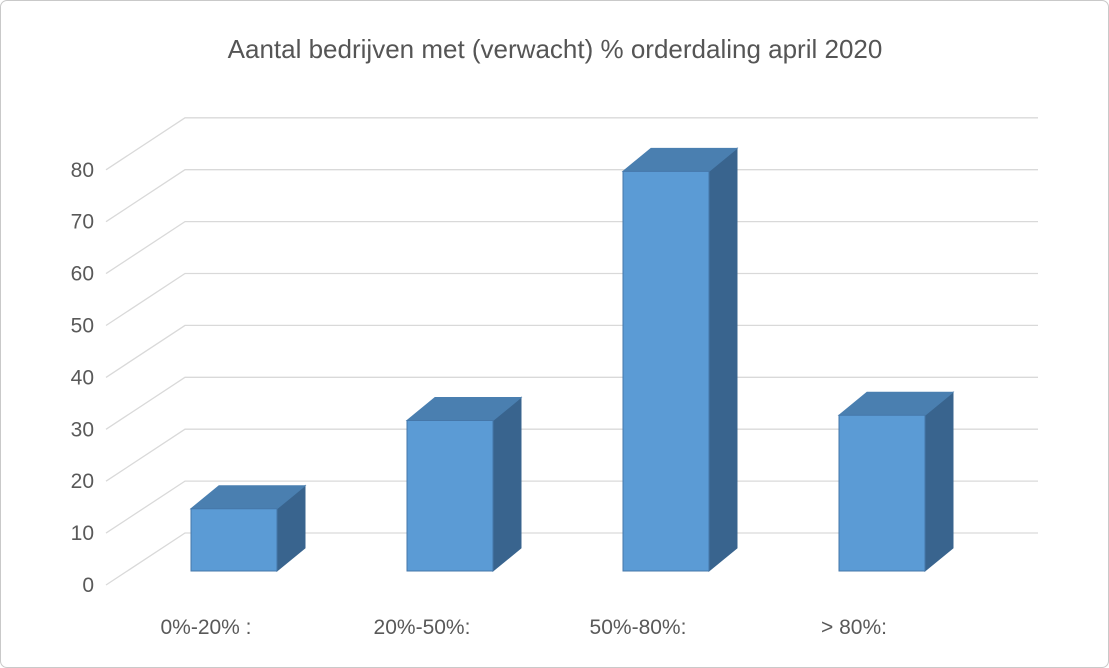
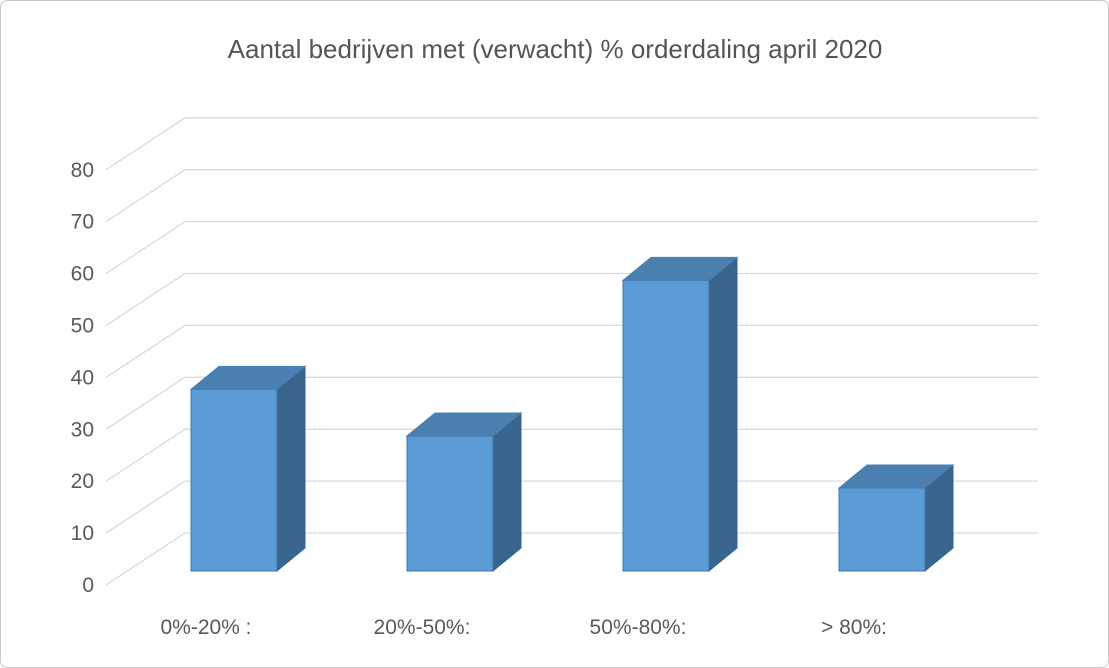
0%-20% :: 12 -> 35
20%-50%:: 29 -> 26
50%-80%:: 77 -> 56
> 80%:: 30 -> 16
